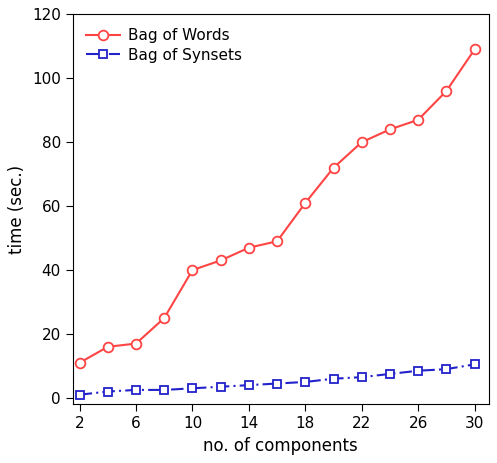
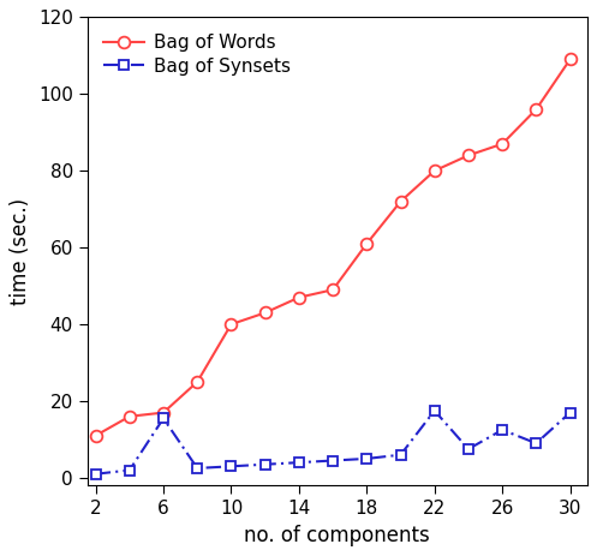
Bag of Synsets/6: 2.5 -> 15.5
Bag of Synsets/22: 6.5 -> 17.5
Bag of Synsets/26: 8.5 -> 12.5
Bag of Synsets/30: 10.5 -> 17.0
